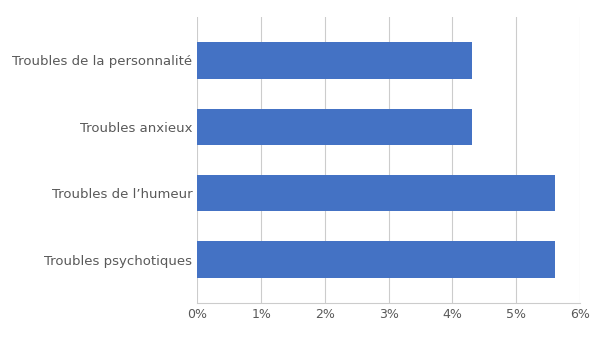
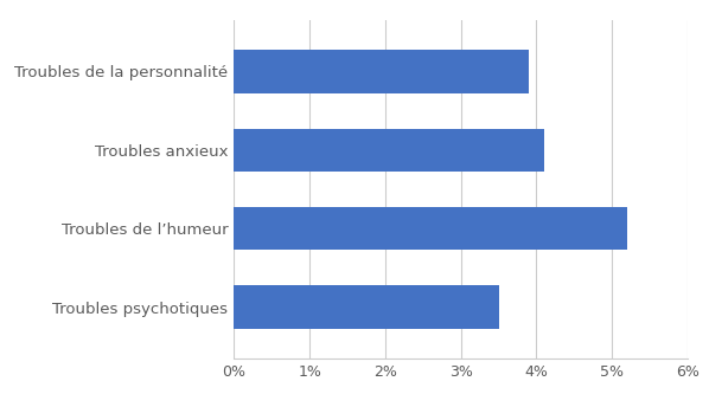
Troubles de la personnalité: 4.3% -> 3.9%
Troubles anxieux: 4.3% -> 4.1%
Troubles de l’humeur: 5.6% -> 5.2%
Troubles psychotiques: 5.6% -> 3.5%
